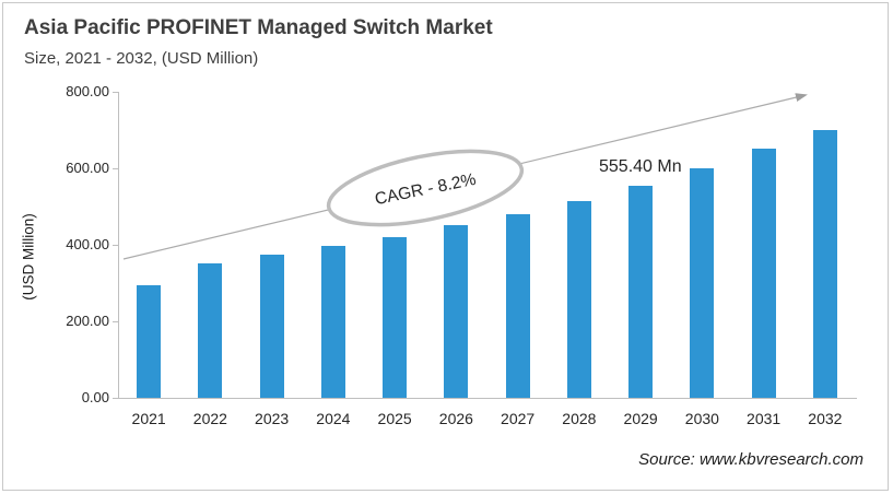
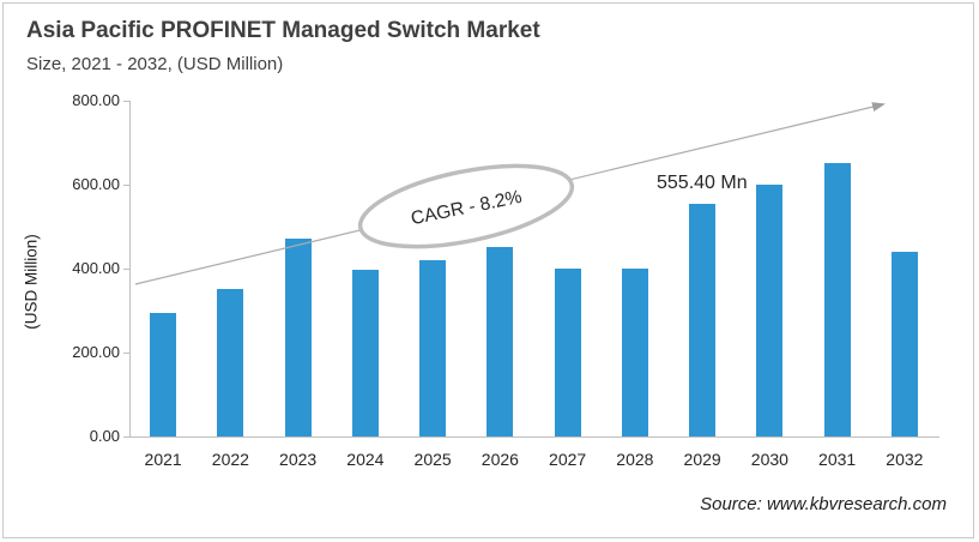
2023: 380 -> 470
2027: 480 -> 400
2028: 510 -> 400
2032: 700 -> 440
